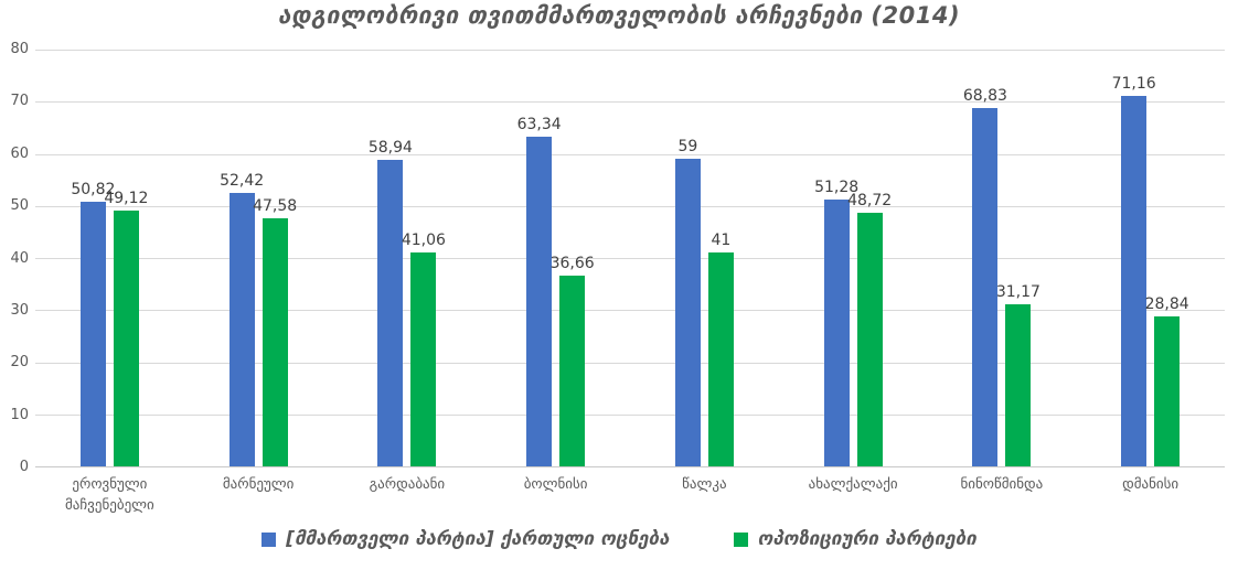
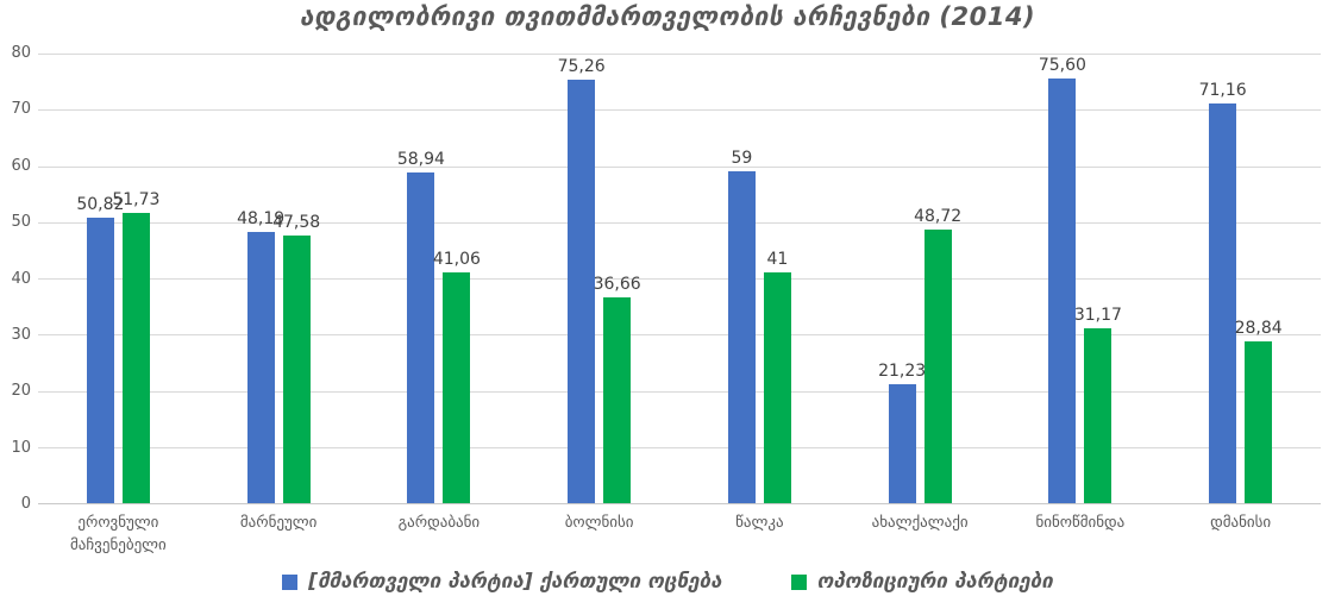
ოპოზიციური პარტიები/ეროვნული მაჩვენებელი: 49,12 -> 51,73
[მმართველი პარტია] ქართული ოცნება/მარნეული: 52,42 -> 48,19
[მმართველი პარტია] ქართული ოცნება/ბოლნისი: 63,34 -> 75,26
[მმართველი პარტია] ქართული ოცნება/ახალქალაქი: 51,28 -> 21,23
[მმართველი პარტია] ქართული ოცნება/ნინოწმინდა: 68,83 -> 75,60
